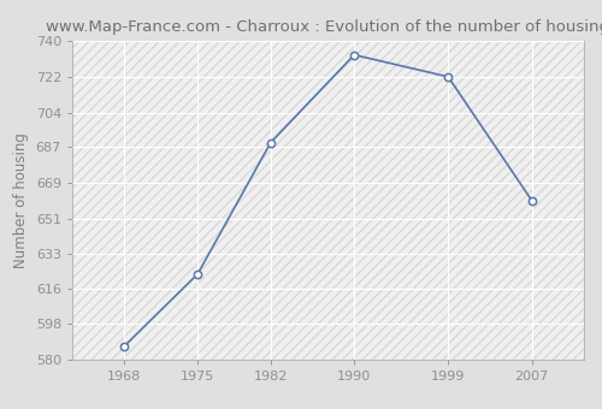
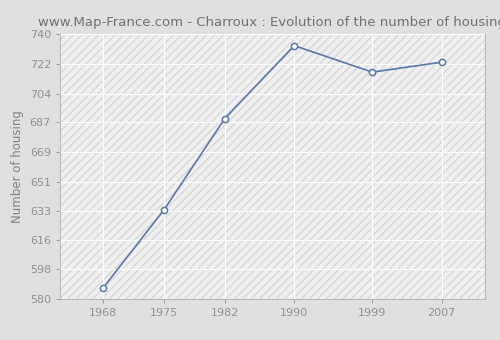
1975: 623 -> 634
1999: 722 -> 717
2007: 660 -> 723
